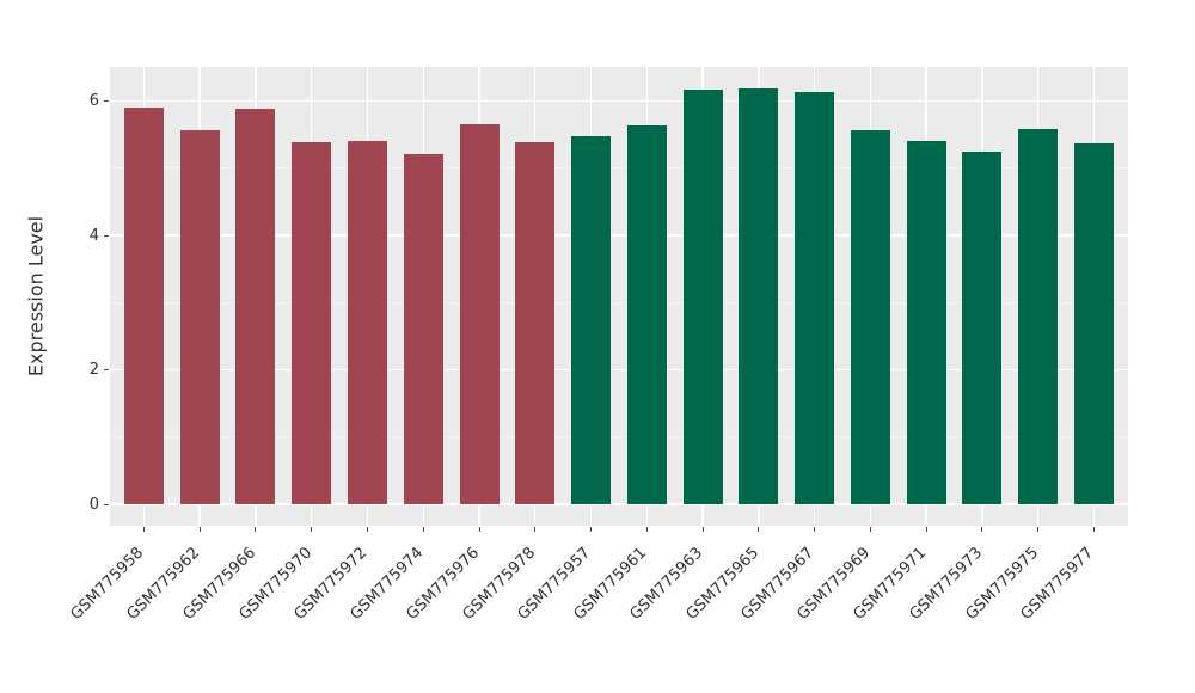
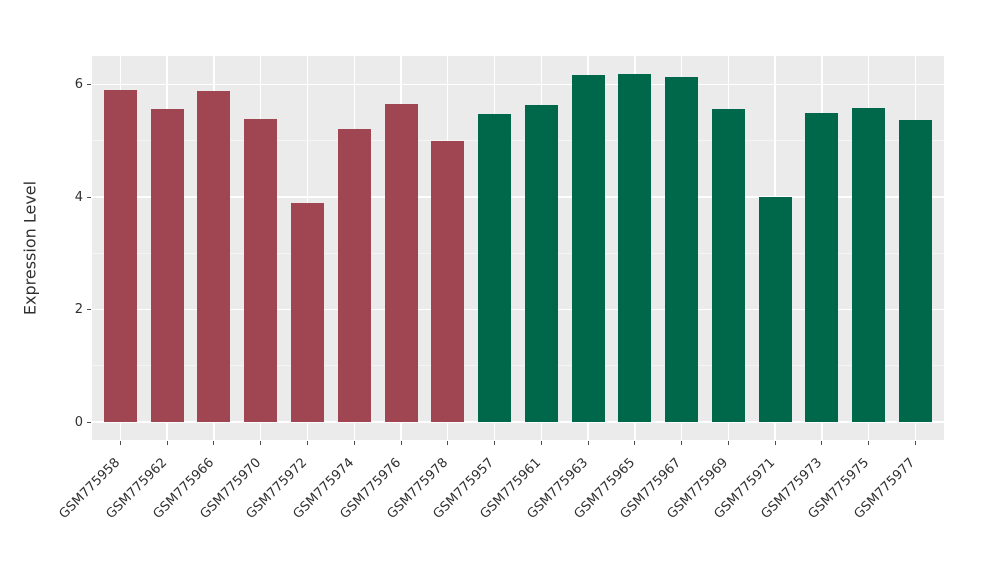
GSM775972: 5.4 -> 3.9
GSM775978: 5.4 -> 5.0
GSM775971: 5.4 -> 4.0
GSM775973: 5.2 -> 5.5
